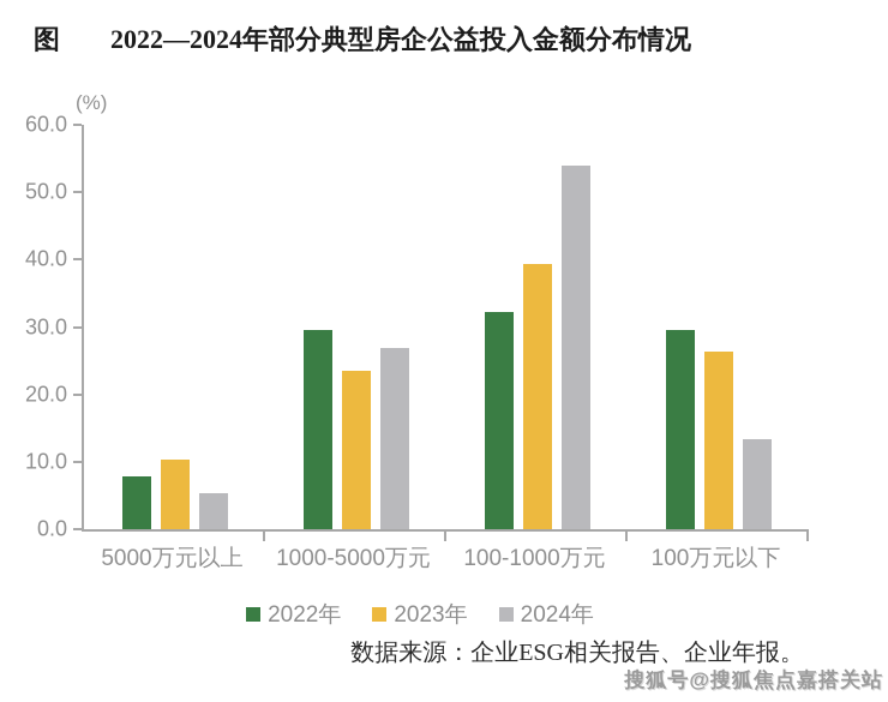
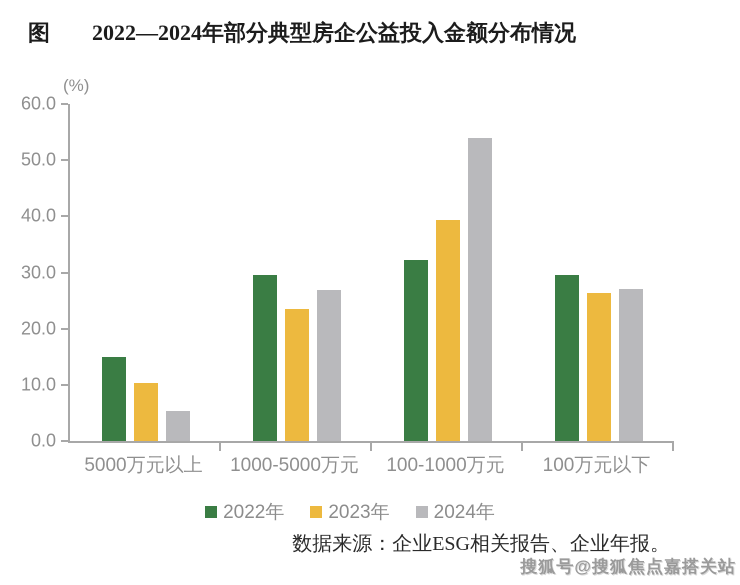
2022年/5000万元以上: 8 -> 15
2024年/100万元以下: 13 -> 27
